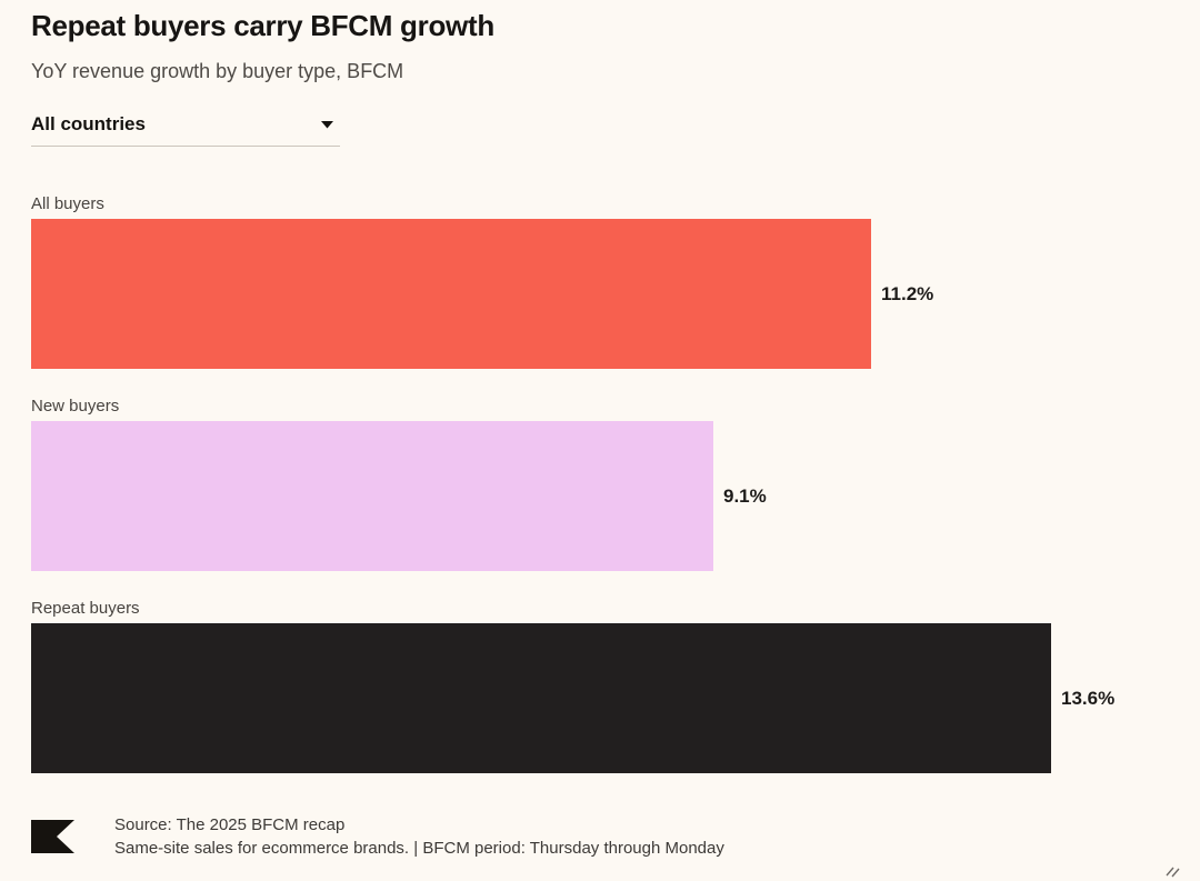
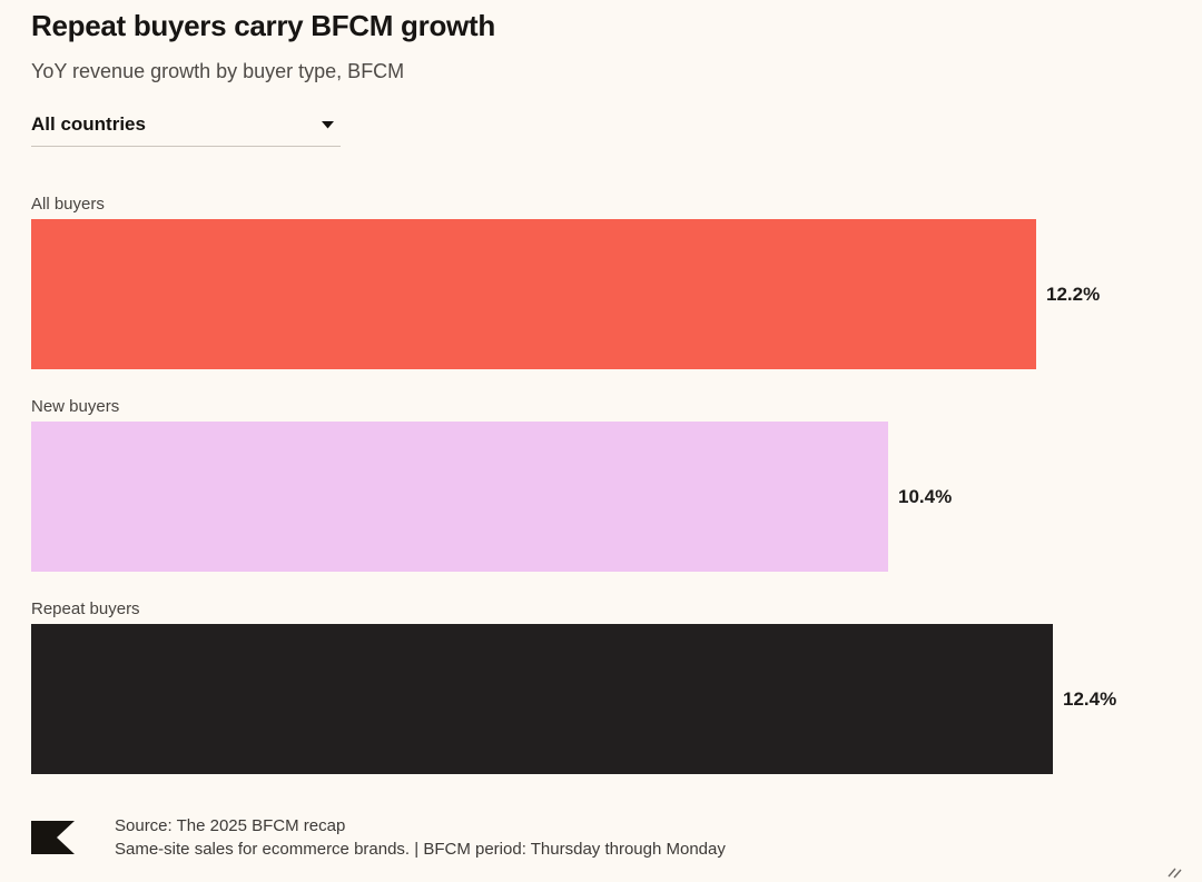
All buyers: 11.2% -> 12.2%
New buyers: 9.1% -> 10.4%
Repeat buyers: 13.6% -> 12.4%
